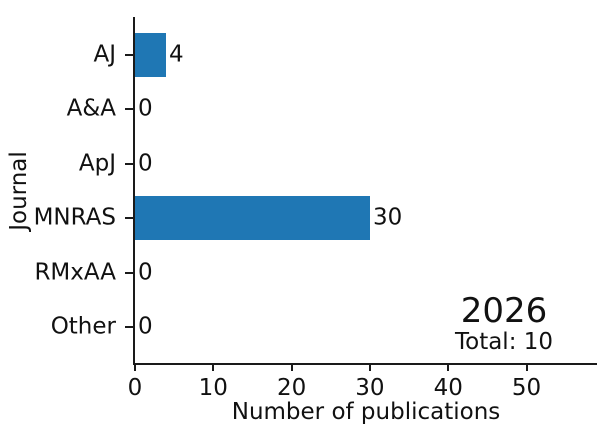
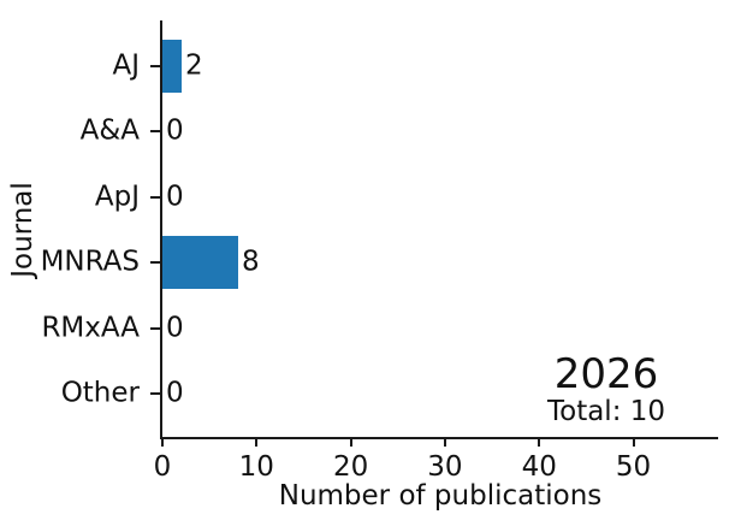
AJ: 4 -> 2
MNRAS: 30 -> 8
